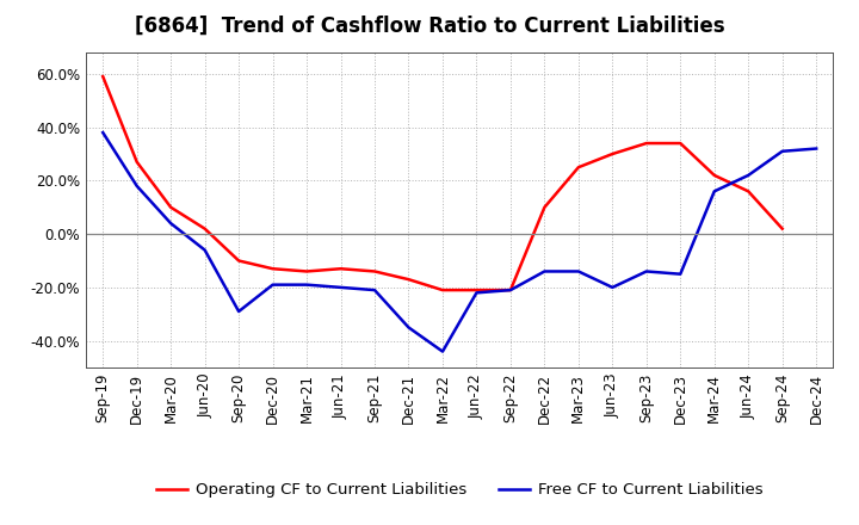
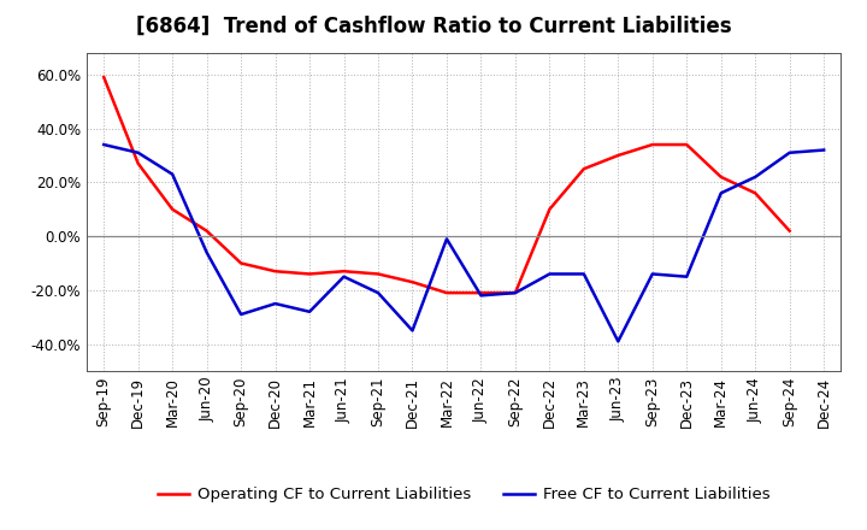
Free CF to Current Liabilities/Sep-19: 38% -> 34%
Free CF to Current Liabilities/Dec-19: 18% -> 31%
Free CF to Current Liabilities/Mar-20: 4% -> 23%
Free CF to Current Liabilities/Dec-20: -19% -> -25%
Free CF to Current Liabilities/Mar-21: -19% -> -28%
Free CF to Current Liabilities/Jun-21: -20% -> -15%
Free CF to Current Liabilities/Mar-22: -44% -> -1%
Free CF to Current Liabilities/Jun-23: -20% -> -39%
